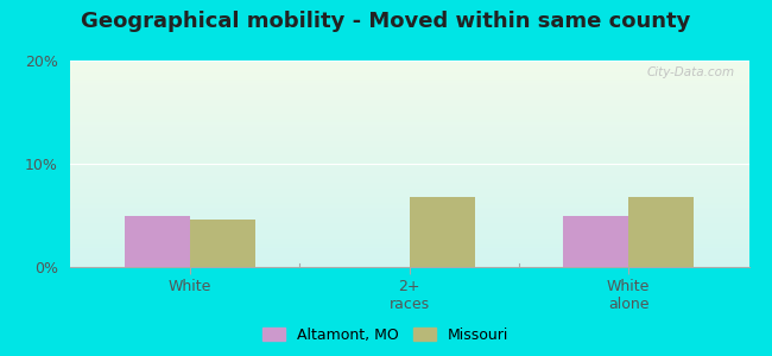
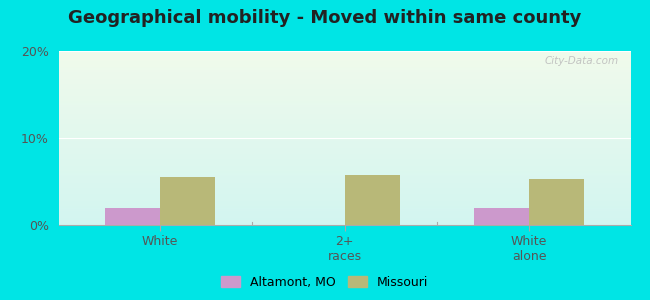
Altamont, MO/White: 5% -> 2%
Missouri/White: 4.6% -> 5.5%
Missouri/2+ races: 6.8% -> 5.8%
Altamont, MO/White alone: 5% -> 2%
Missouri/White alone: 6.8% -> 5.3%
